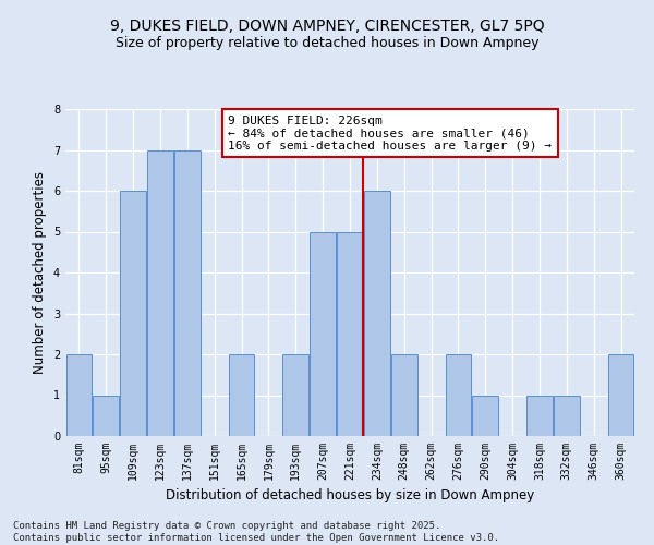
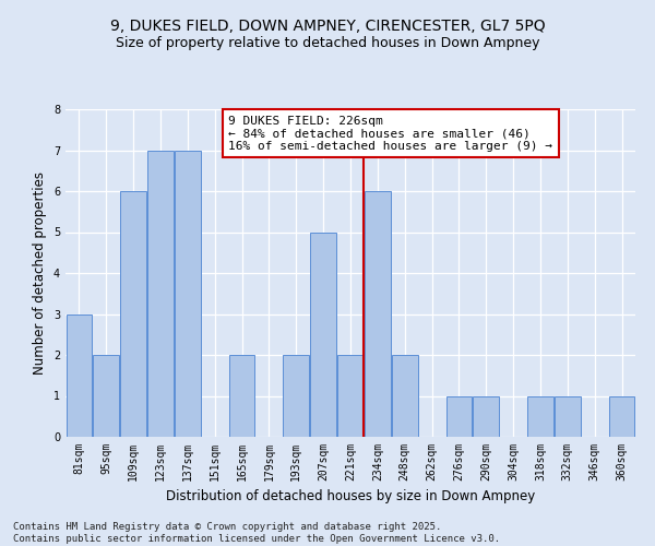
81sqm: 2 -> 3
95sqm: 1 -> 2
221sqm: 5 -> 2
276sqm: 2 -> 1
360sqm: 2 -> 1
